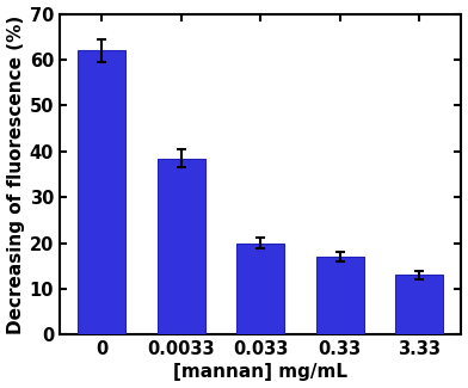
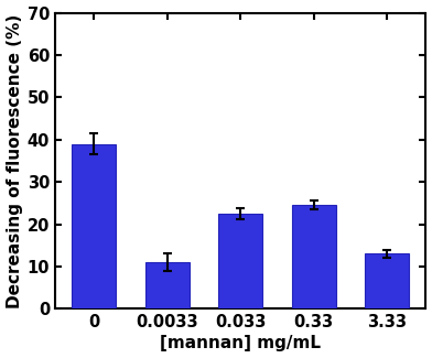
0: 62.0 -> 39.0
0.0033: 38.5 -> 11.0
0.033: 20.0 -> 22.5
0.33: 17.0 -> 24.5
